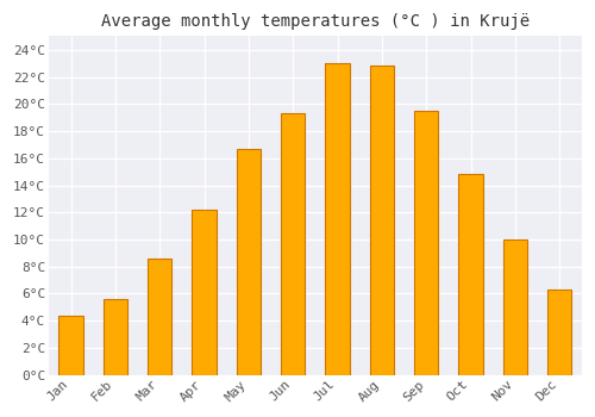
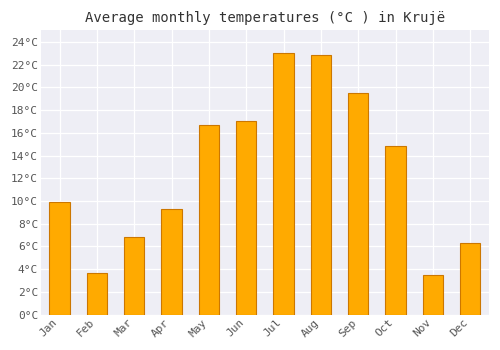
Jan: 4.4°C -> 9.9°C
Feb: 5.6°C -> 3.7°C
Mar: 8.6°C -> 6.8°C
Apr: 12.2°C -> 9.3°C
Jun: 19.3°C -> 17.0°C
Nov: 10.0°C -> 3.5°C
